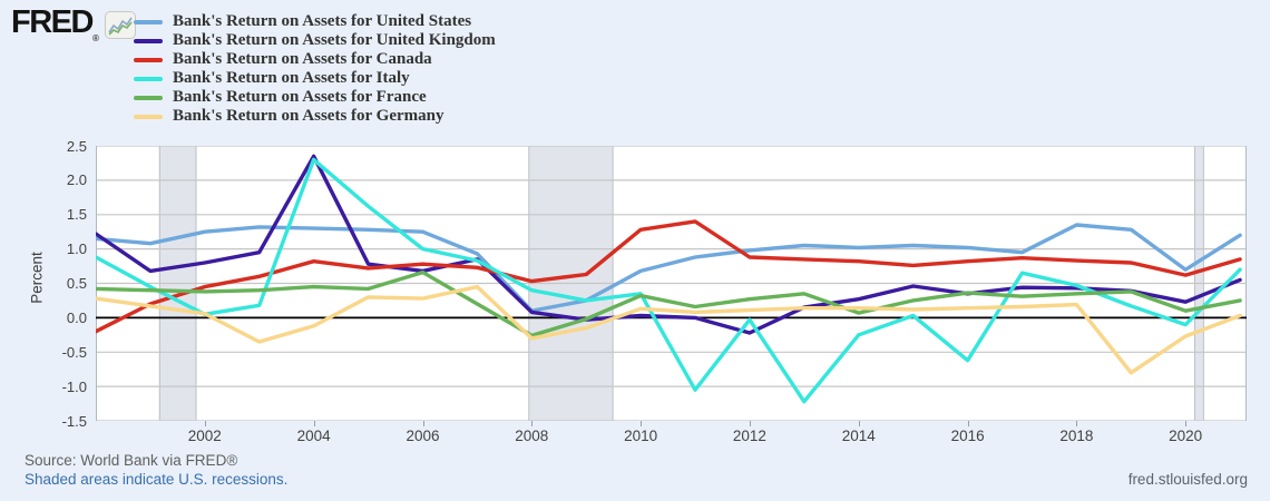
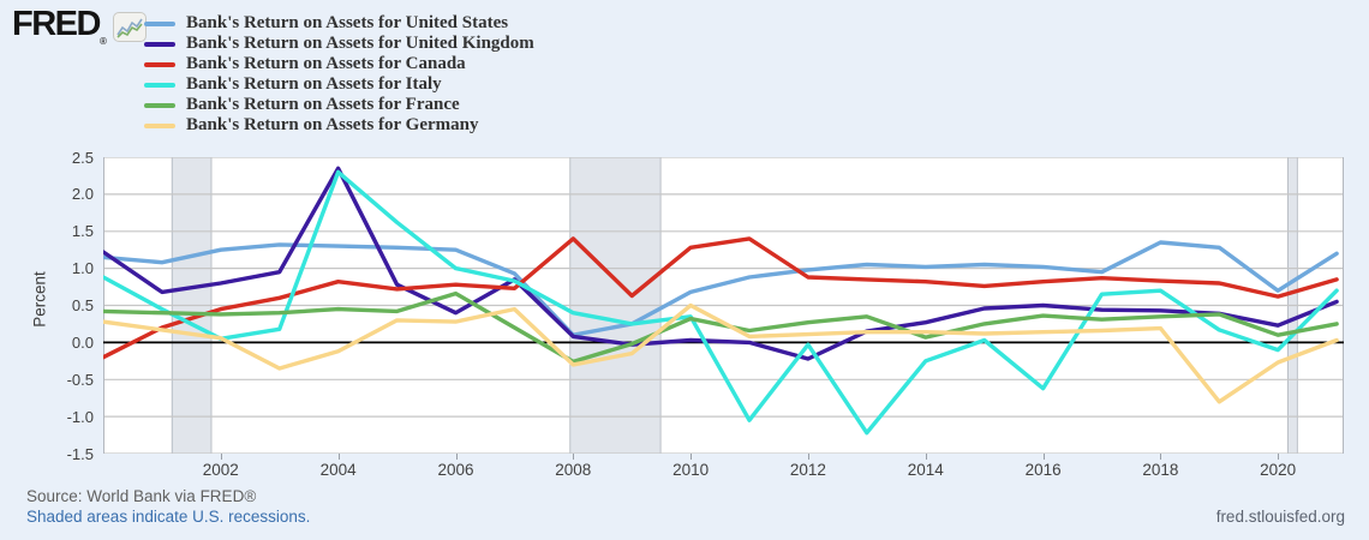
Bank's Return on Assets for United Kingdom/2006: 0.7 -> 0.4
Bank's Return on Assets for Canada/2008: 0.5 -> 1.4
Bank's Return on Assets for Germany/2010: 0.1 -> 0.5
Bank's Return on Assets for United Kingdom/2016: 0.3 -> 0.5
Bank's Return on Assets for Italy/2018: 0.5 -> 0.7
